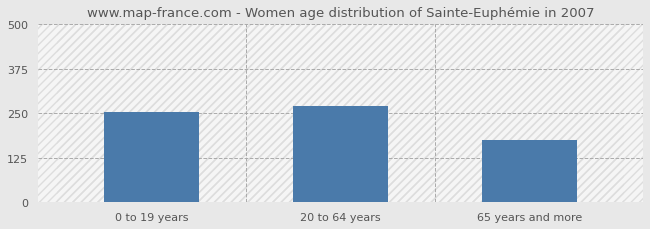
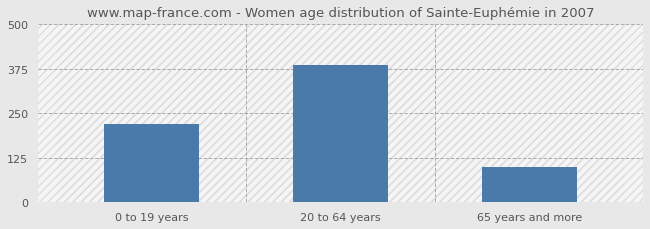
0 to 19 years: 255 -> 220
20 to 64 years: 270 -> 385
65 years and more: 175 -> 100
